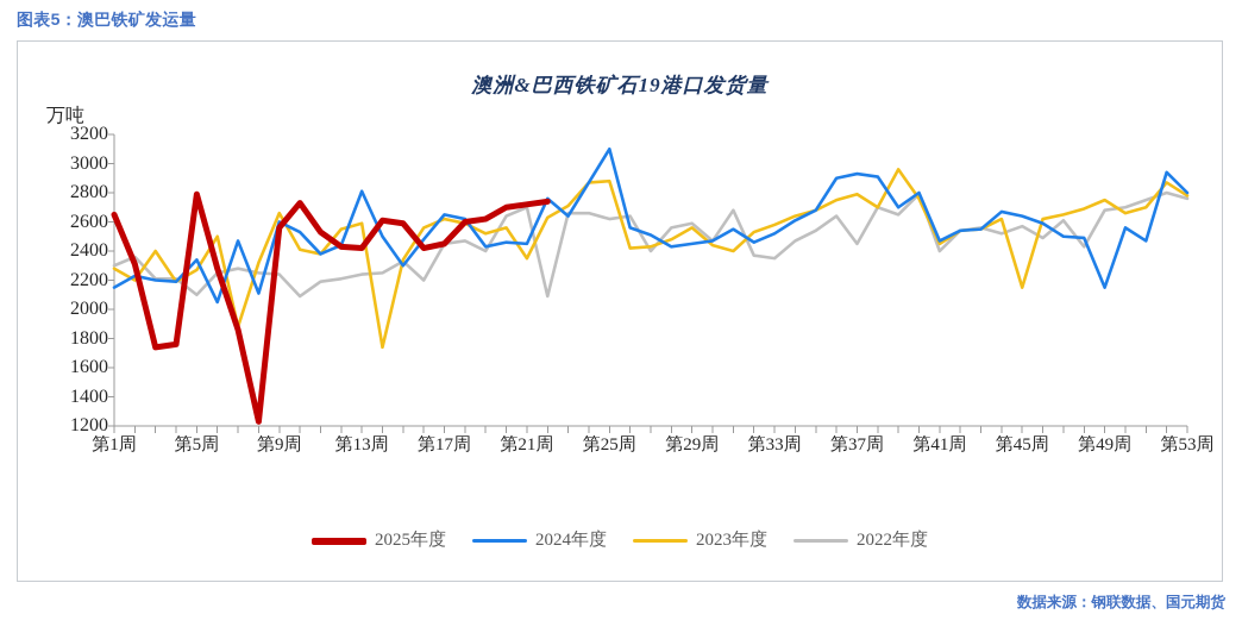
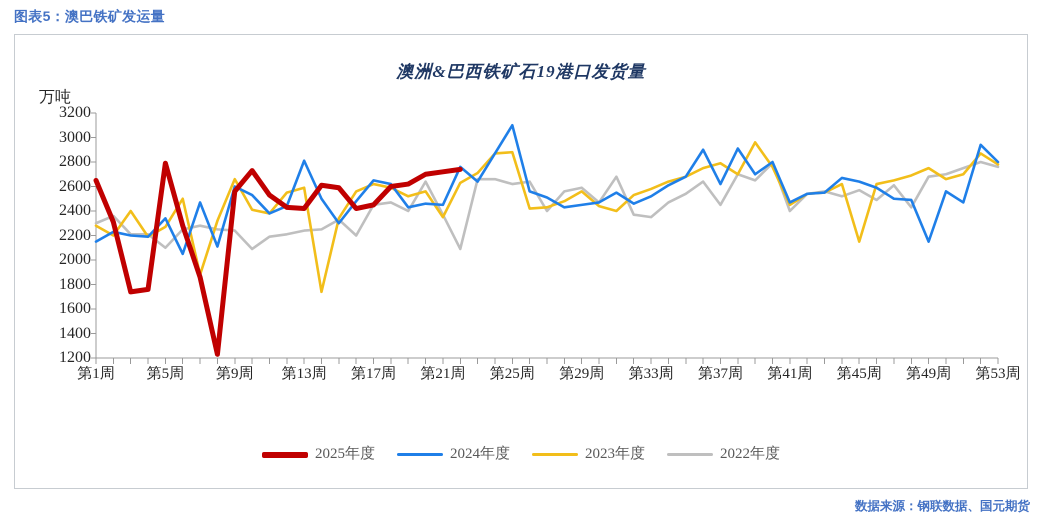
2022年度/第21周: 2700 -> 2370
2024年度/第37周: 2930 -> 2620
